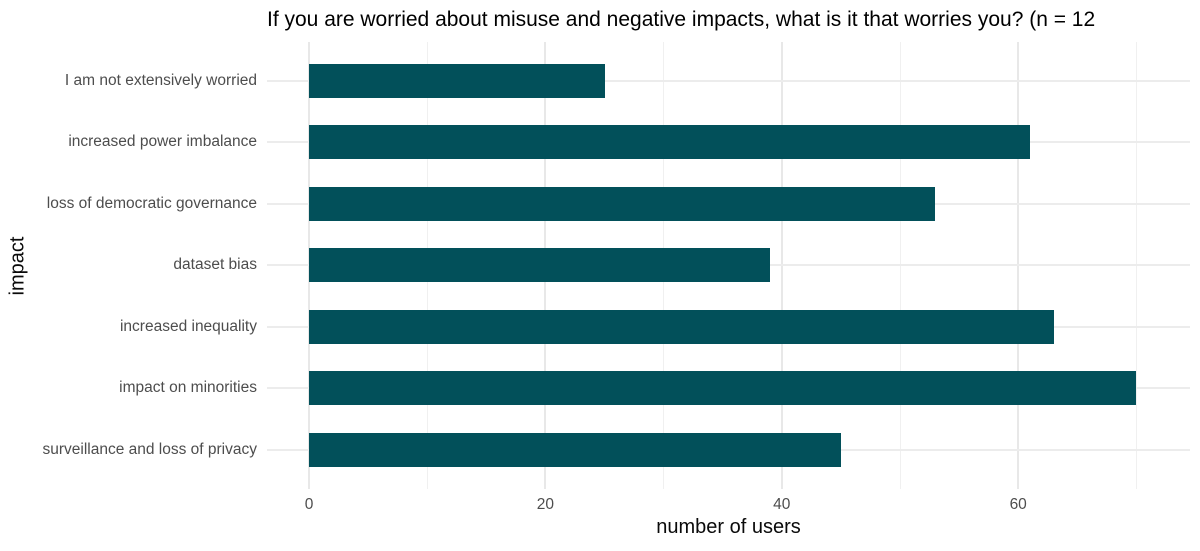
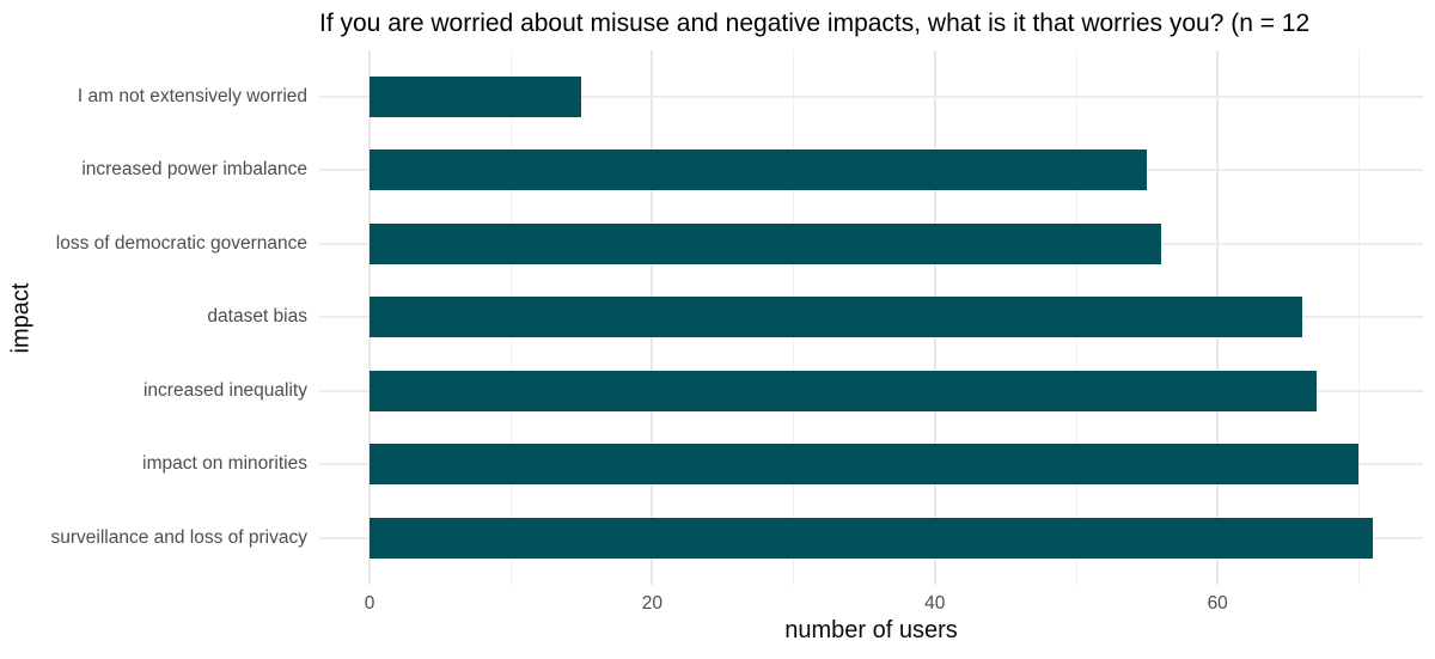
I am not extensively worried: 25 -> 15
increased power imbalance: 61 -> 55
loss of democratic governance: 53 -> 56
dataset bias: 39 -> 66
increased inequality: 63 -> 67
surveillance and loss of privacy: 45 -> 71
